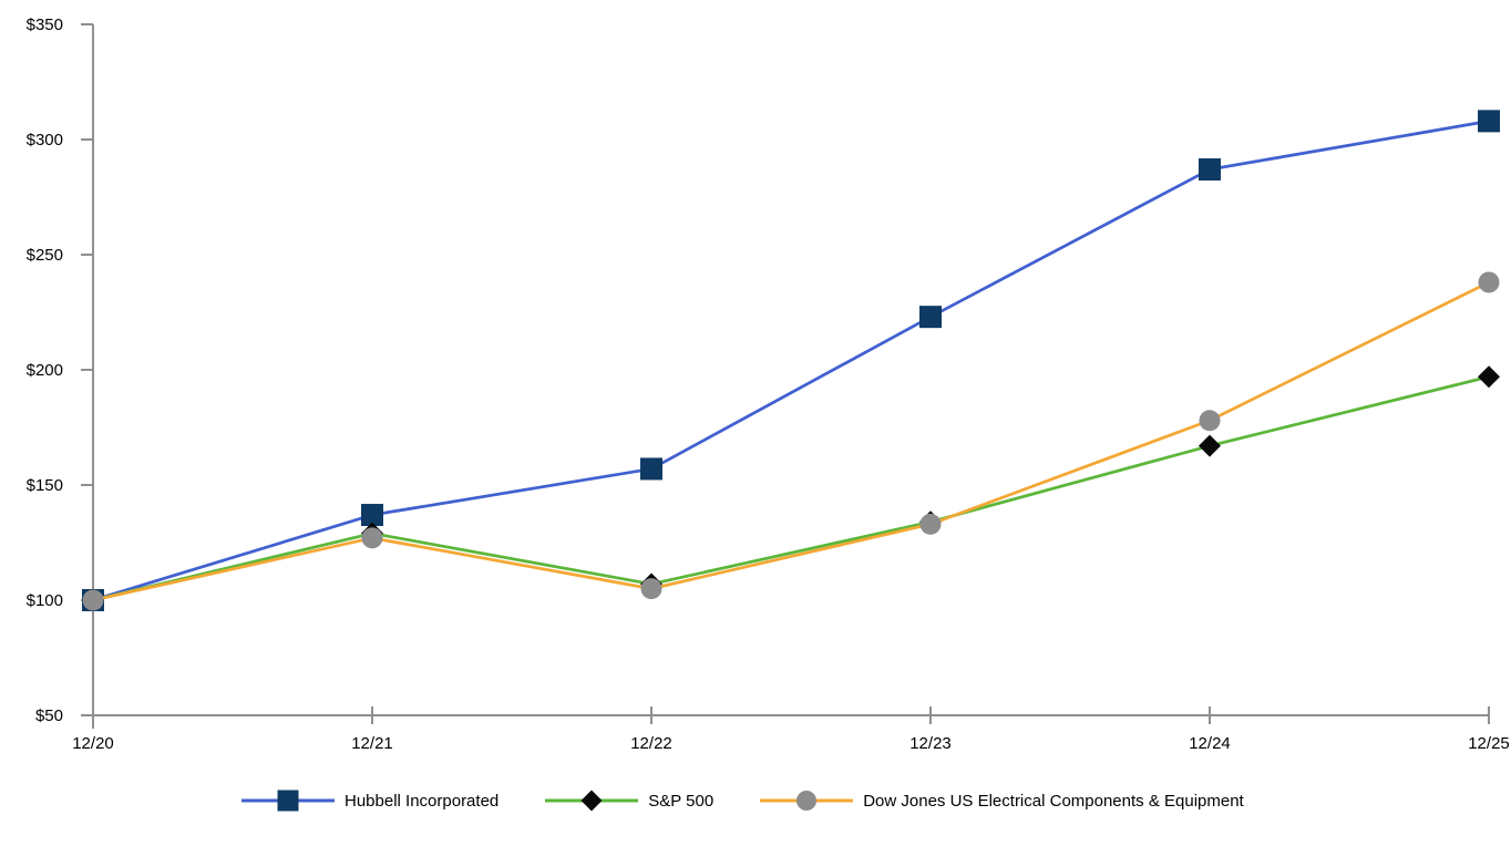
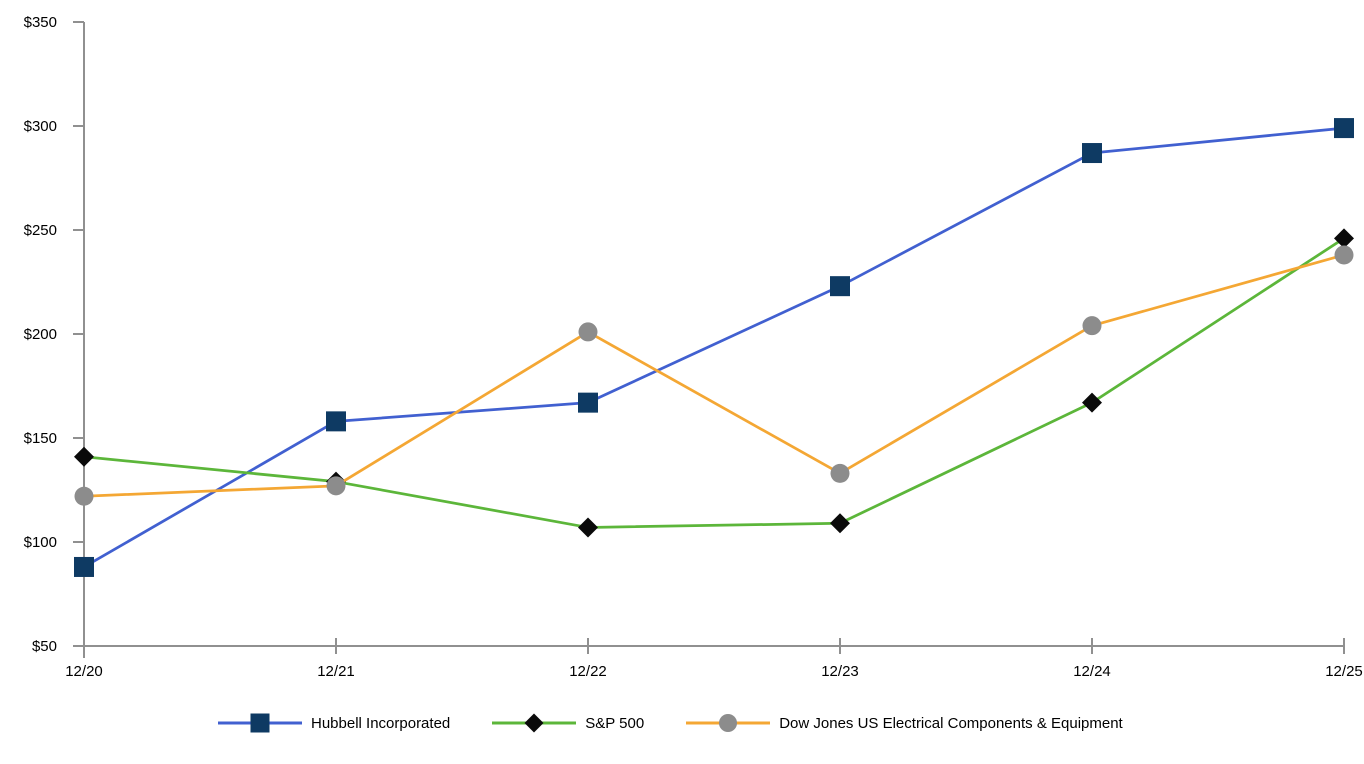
Hubbell Incorporated/12/20: $100 -> $88
S&P 500/12/20: $100 -> $141
Dow Jones US Electrical Components & Equipment/12/20: $100 -> $122
Hubbell Incorporated/12/21: $137 -> $158
Hubbell Incorporated/12/22: $157 -> $167
Dow Jones US Electrical Components & Equipment/12/22: $105 -> $201
S&P 500/12/23: $134 -> $109
Dow Jones US Electrical Components & Equipment/12/24: $178 -> $204
Hubbell Incorporated/12/25: $308 -> $299
S&P 500/12/25: $197 -> $246
